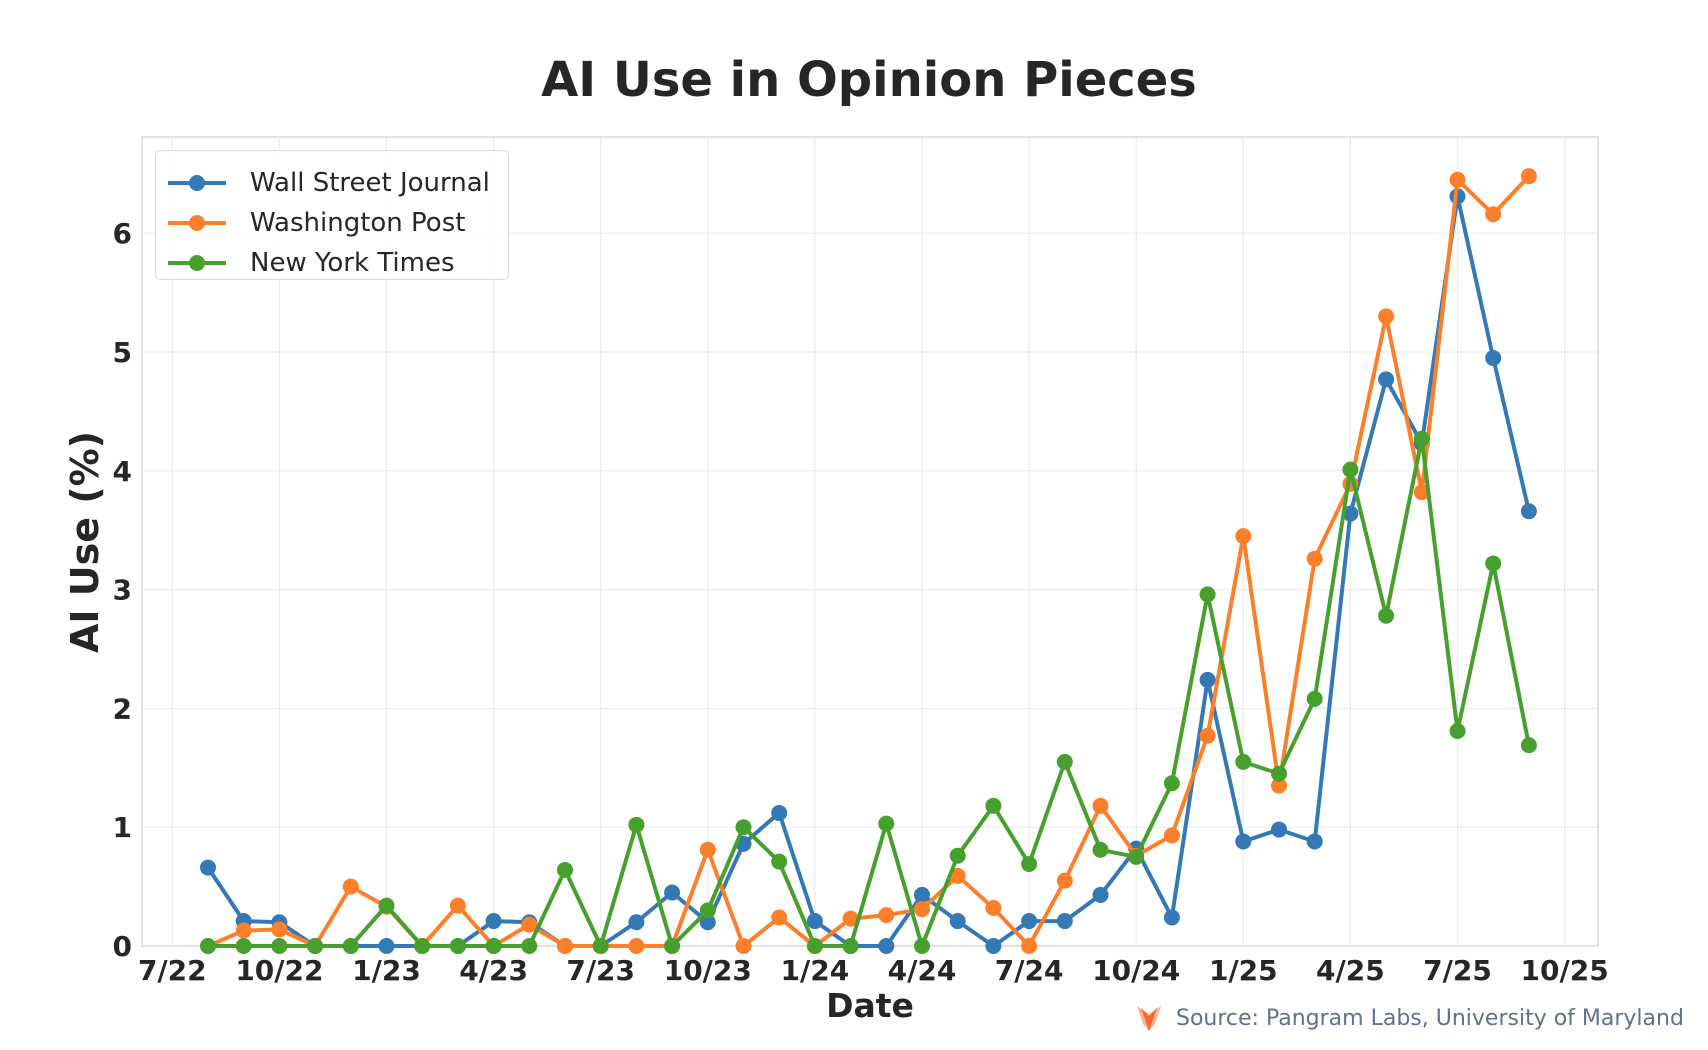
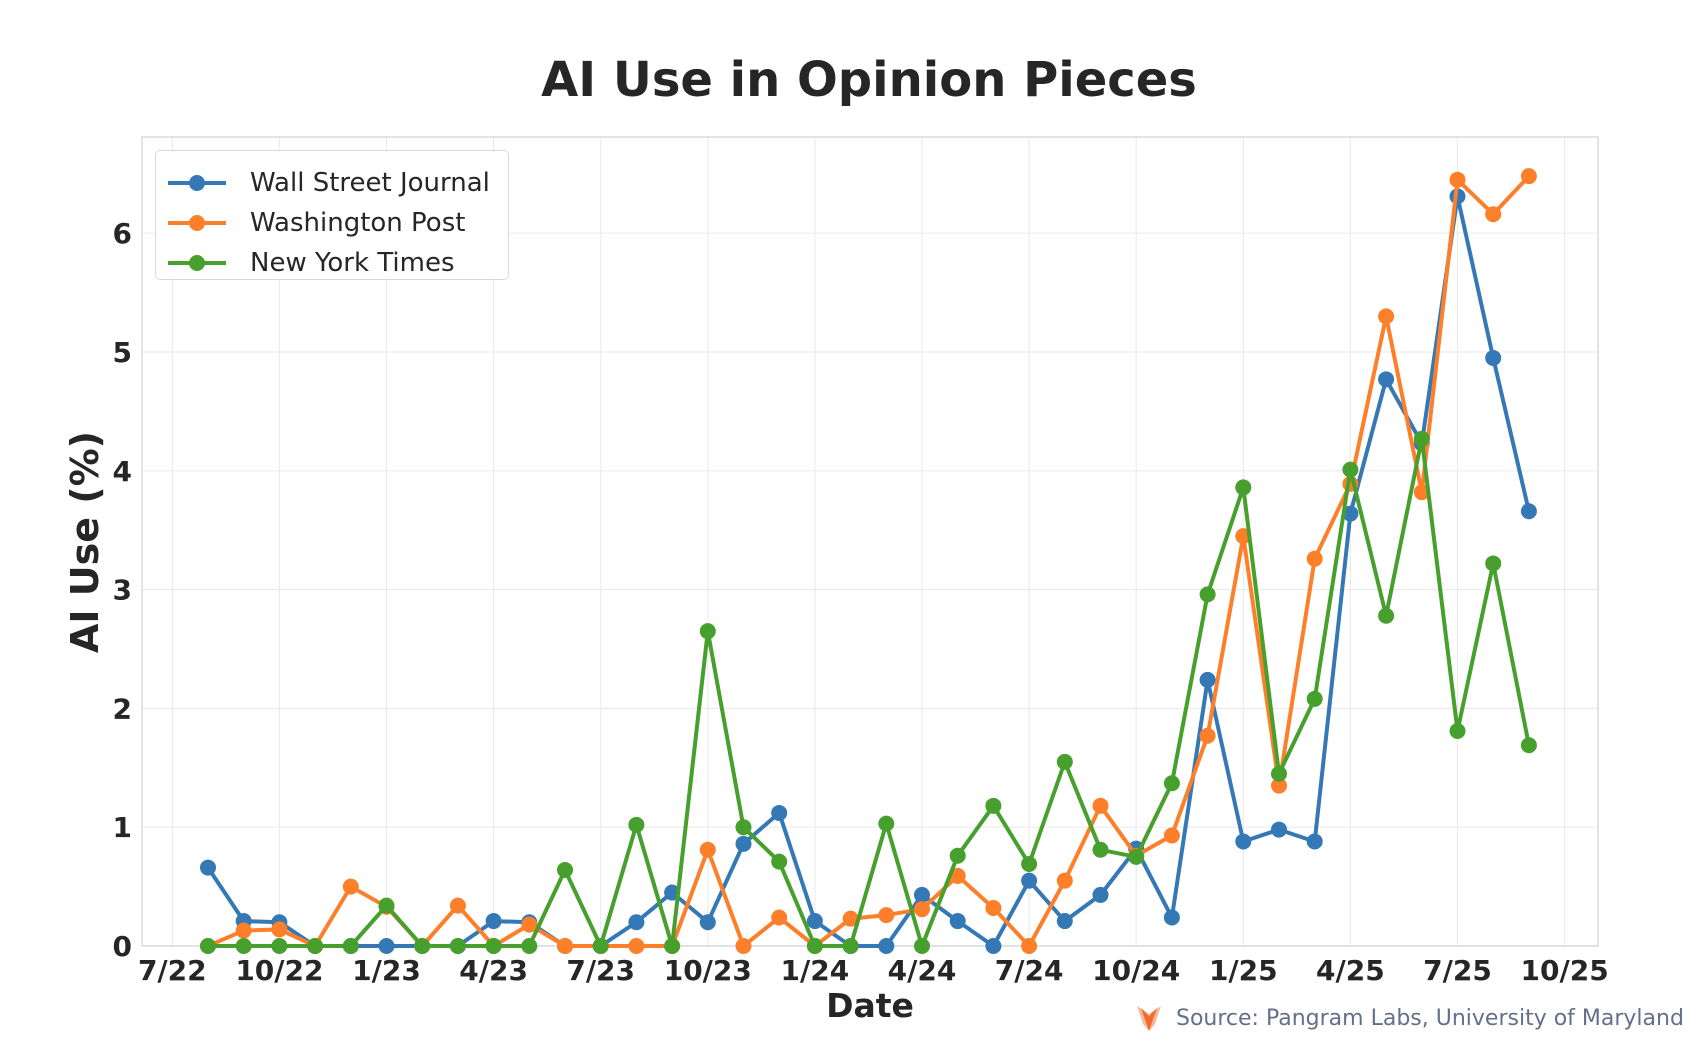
New York Times/10/23: 0.30 -> 2.65
Wall Street Journal/7/24: 0.21 -> 0.55
New York Times/1/25: 1.55 -> 3.86
